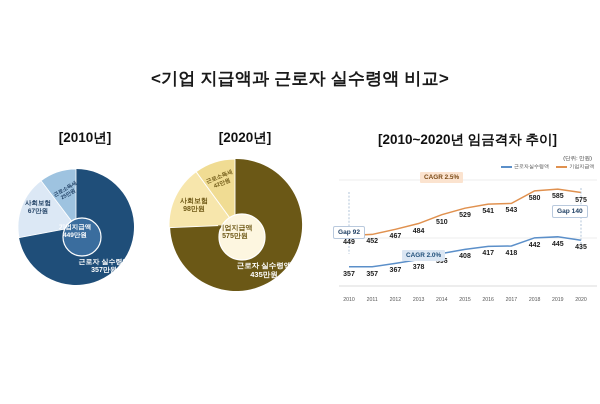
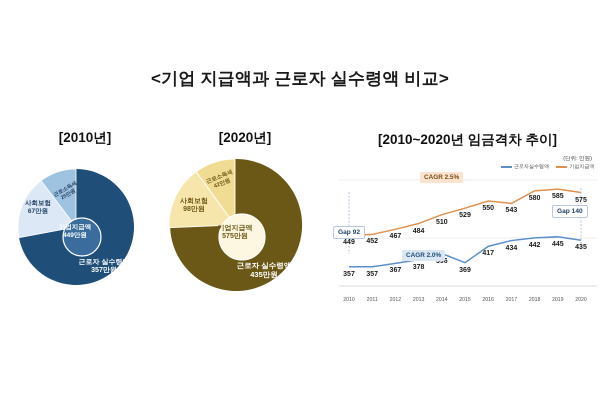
근로자실수령액/2015: 408 -> 369
기업지급액/2016: 541 -> 550
근로자실수령액/2017: 418 -> 434
